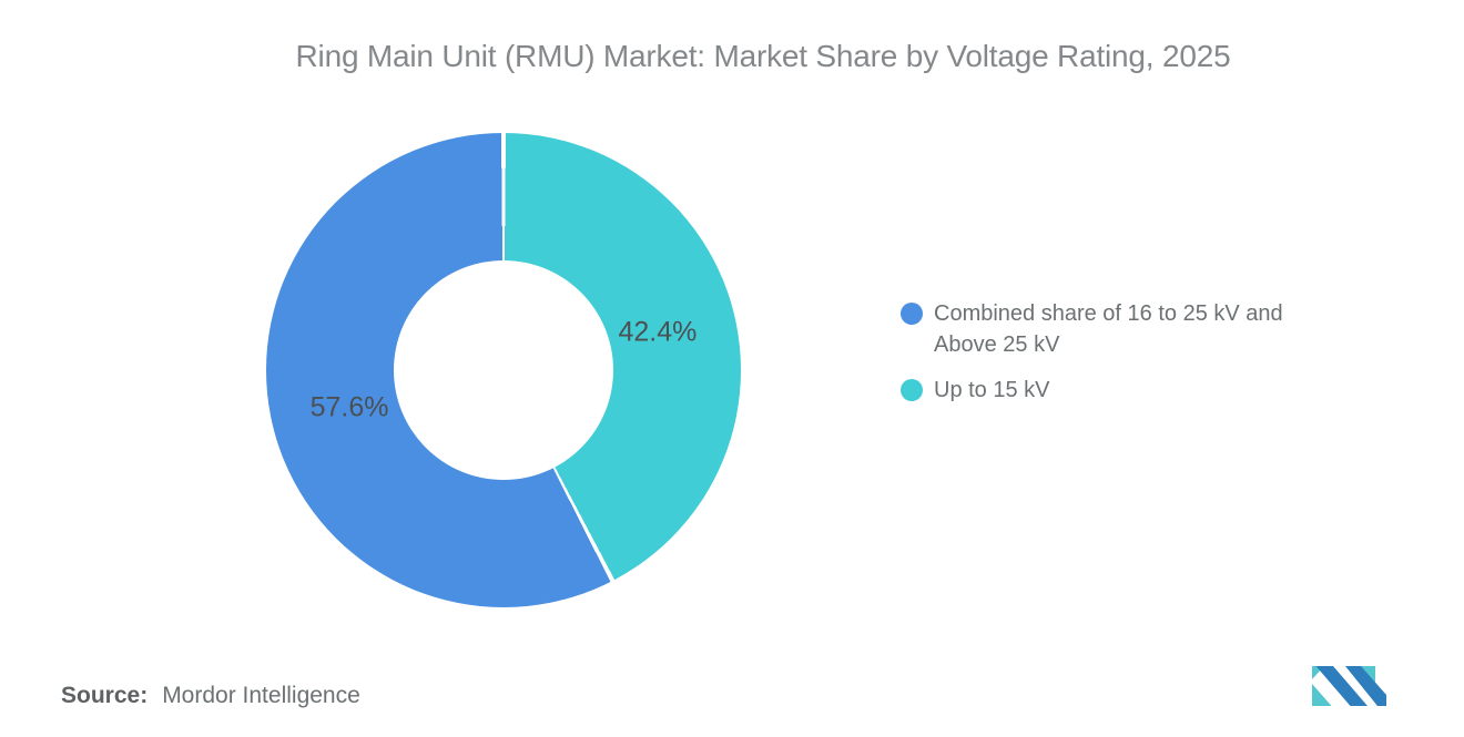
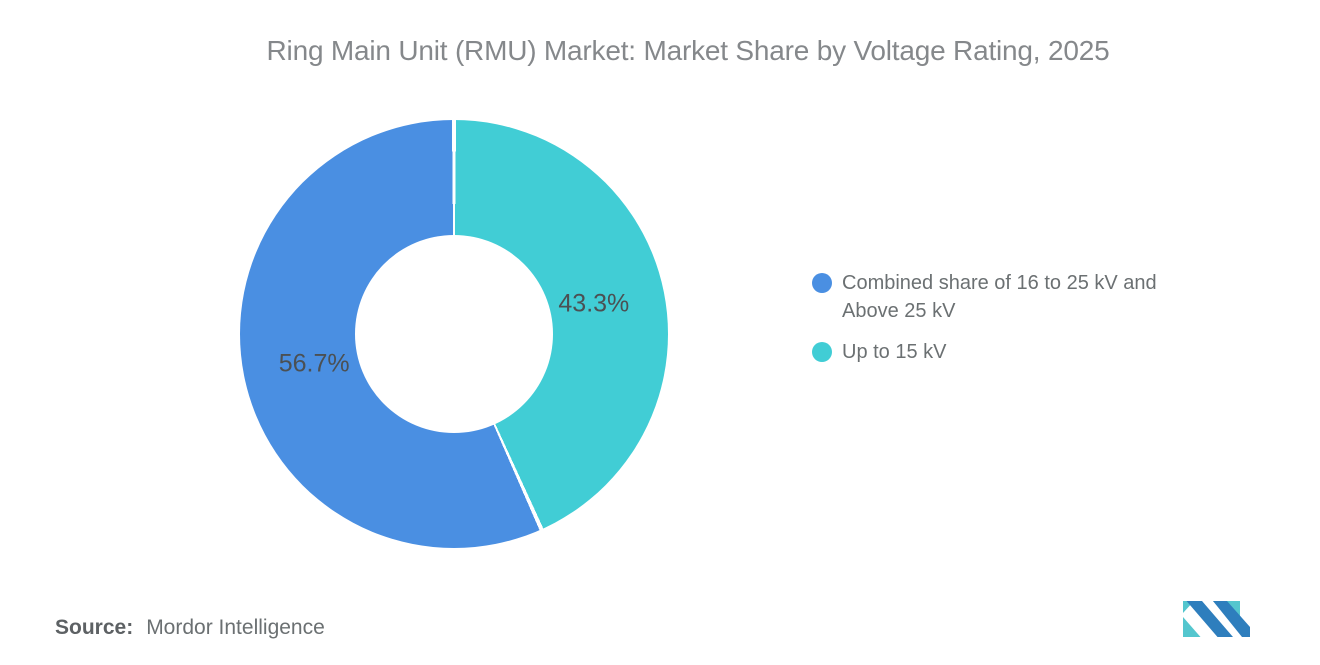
Combined share of 16 to 25 kV and Above 25 kV: 57.6% -> 56.7%
Up to 15 kV: 42.4% -> 43.3%
